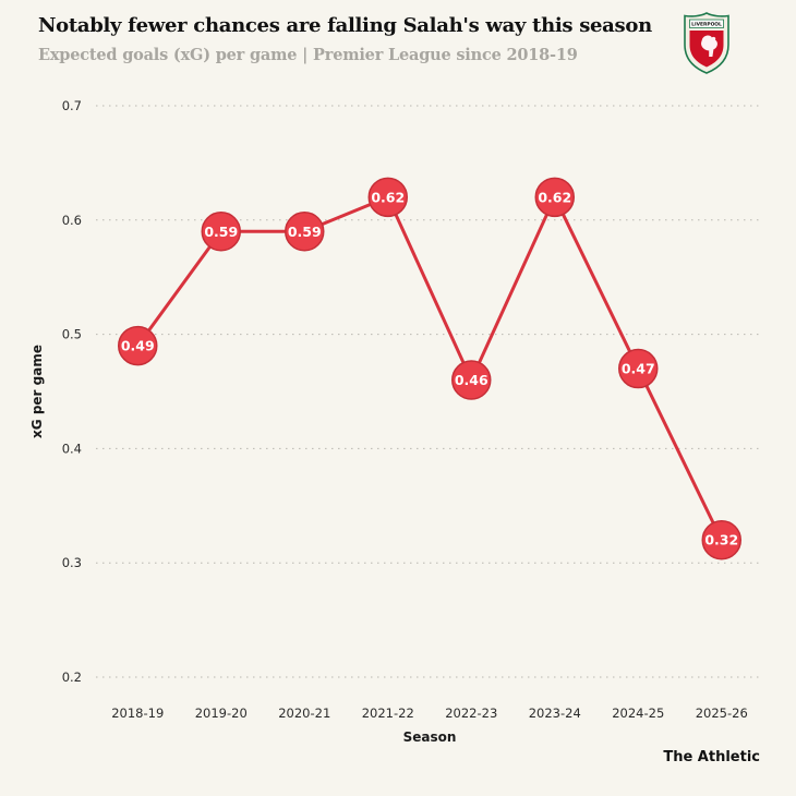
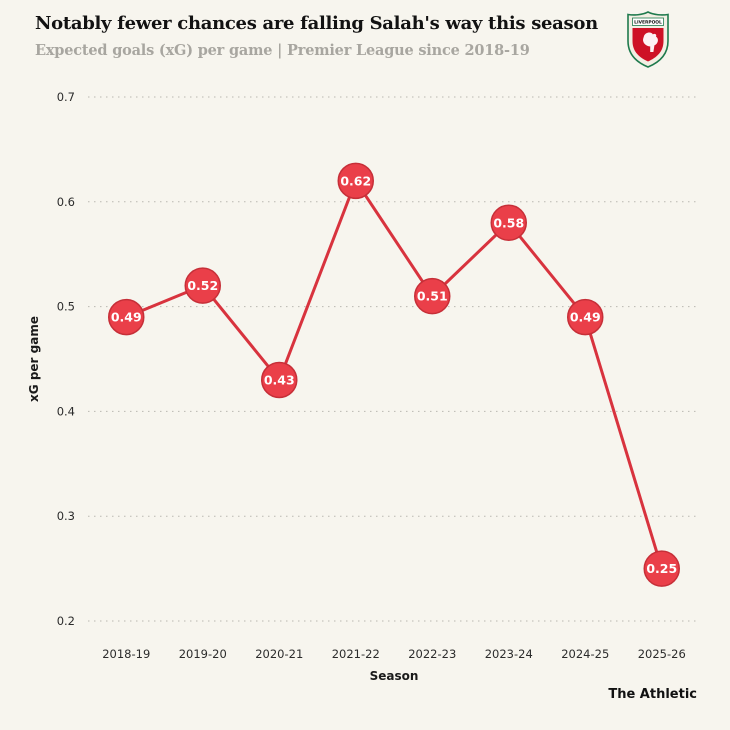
2019-20: 0.59 -> 0.52
2020-21: 0.59 -> 0.43
2022-23: 0.46 -> 0.51
2023-24: 0.62 -> 0.58
2024-25: 0.47 -> 0.49
2025-26: 0.32 -> 0.25
